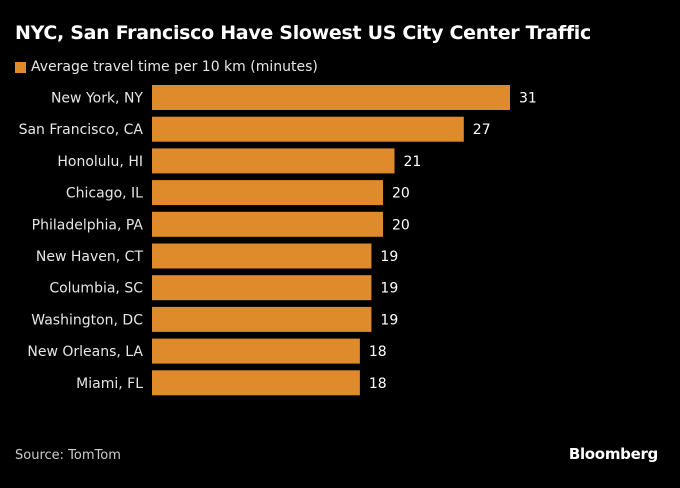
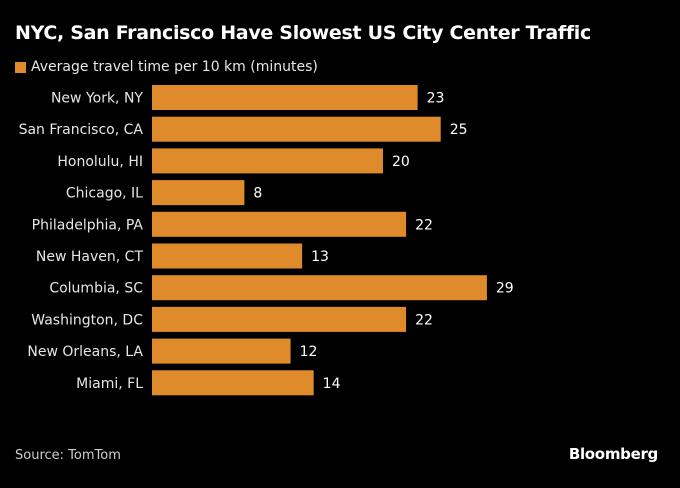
New York, NY: 31 -> 23
San Francisco, CA: 27 -> 25
Honolulu, HI: 21 -> 20
Chicago, IL: 20 -> 8
Philadelphia, PA: 20 -> 22
New Haven, CT: 19 -> 13
Columbia, SC: 19 -> 29
Washington, DC: 19 -> 22
New Orleans, LA: 18 -> 12
Miami, FL: 18 -> 14
